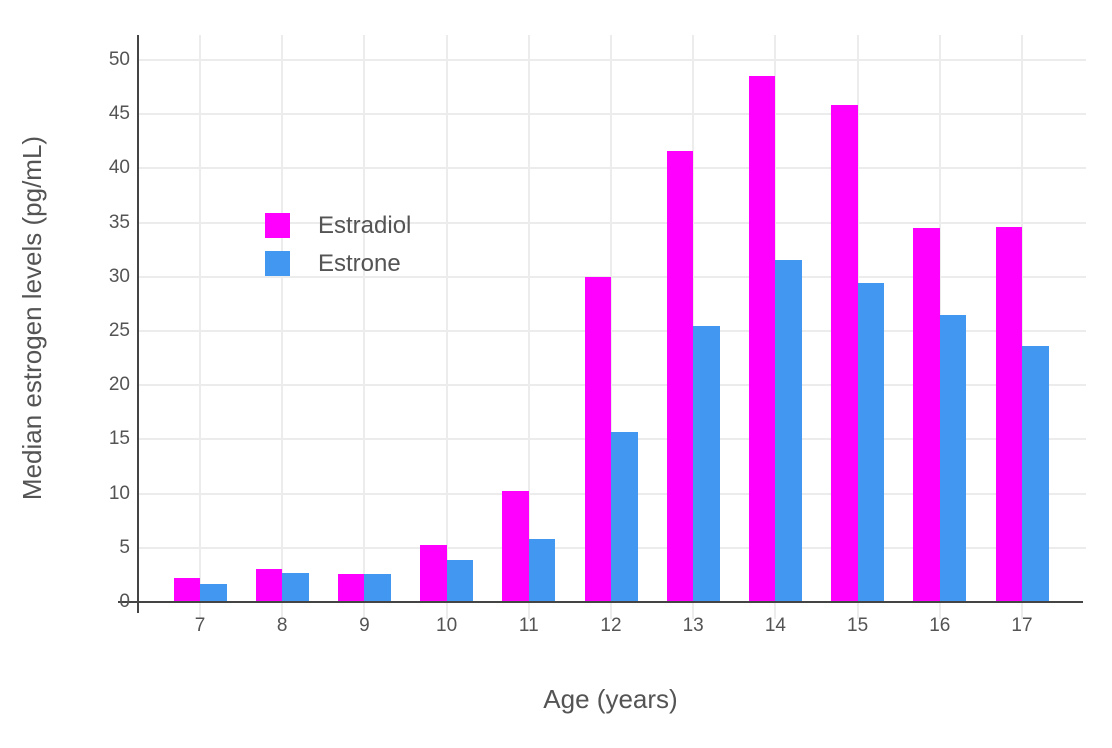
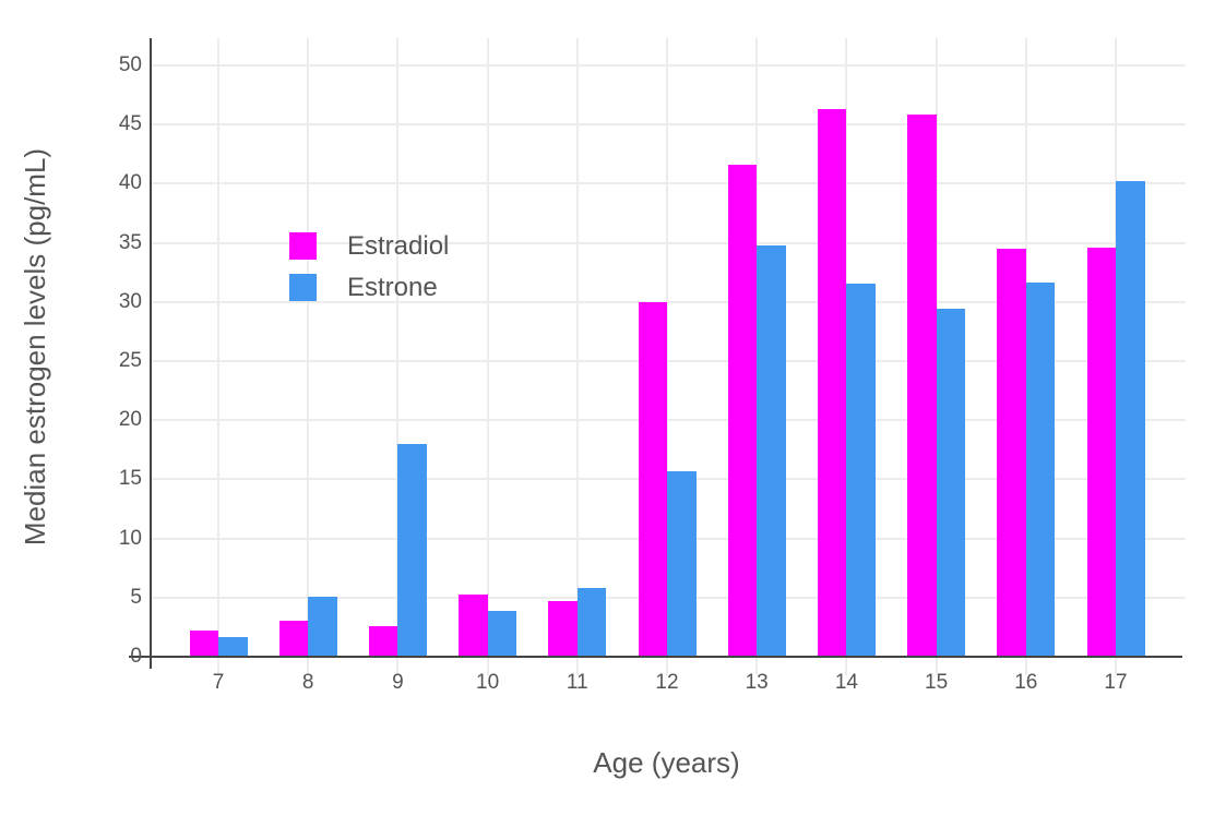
Estrone/8: 2.7 -> 5.1
Estrone/9: 2.6 -> 18.0
Estradiol/11: 10.2 -> 4.7
Estrone/13: 25.5 -> 34.8
Estradiol/14: 48.5 -> 46.3
Estrone/16: 26.5 -> 31.6
Estrone/17: 23.6 -> 40.2
